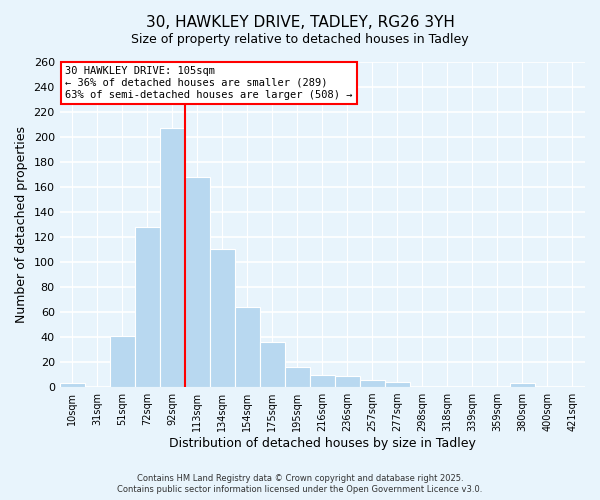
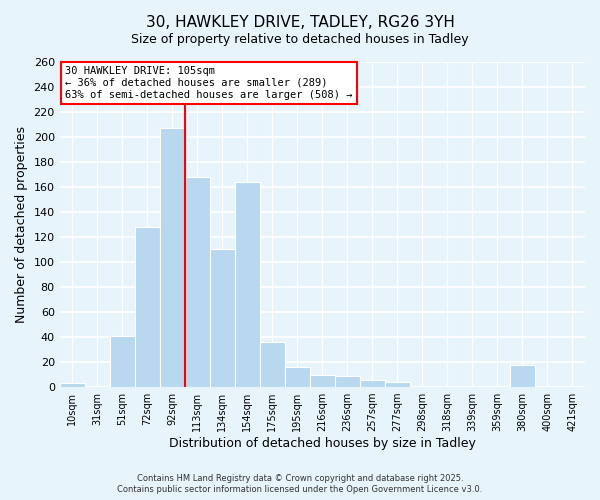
154sqm: 64 -> 164
380sqm: 3 -> 18
